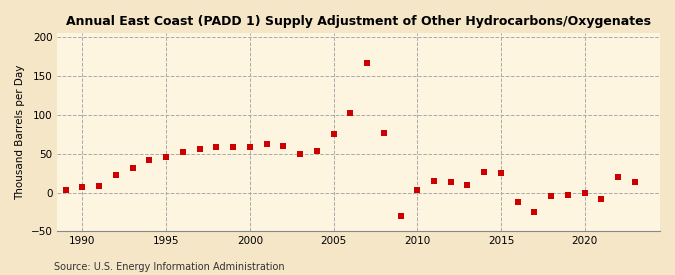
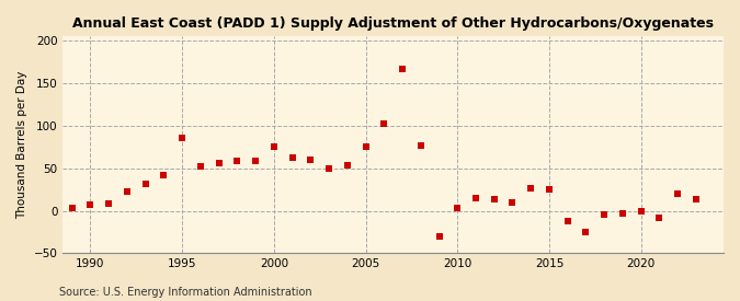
1995: 46 -> 86
2000: 59 -> 76
